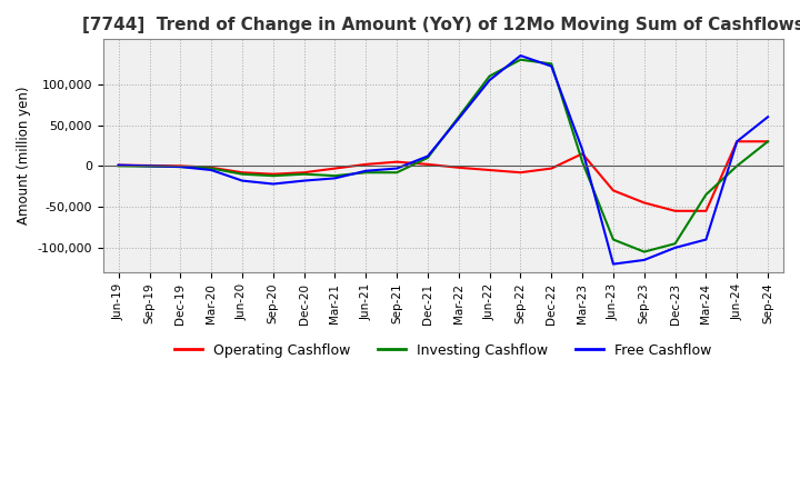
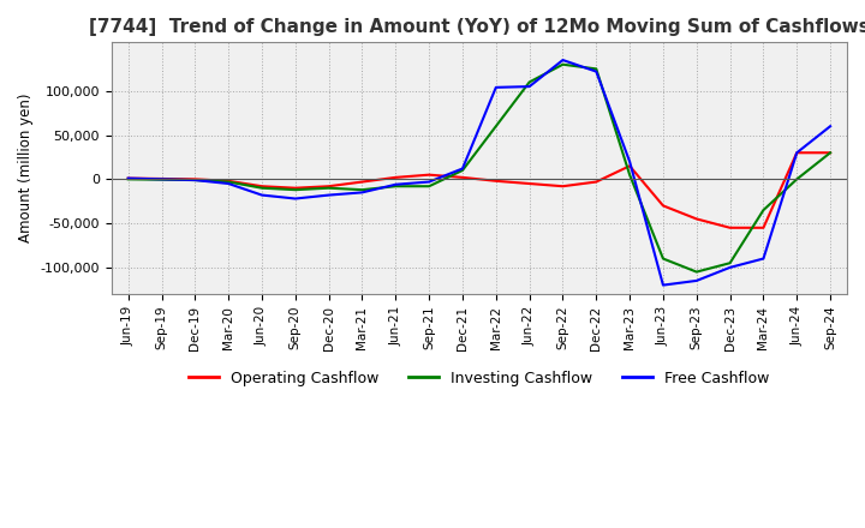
Free Cashflow/Mar-22: 58,000 -> 104,000
